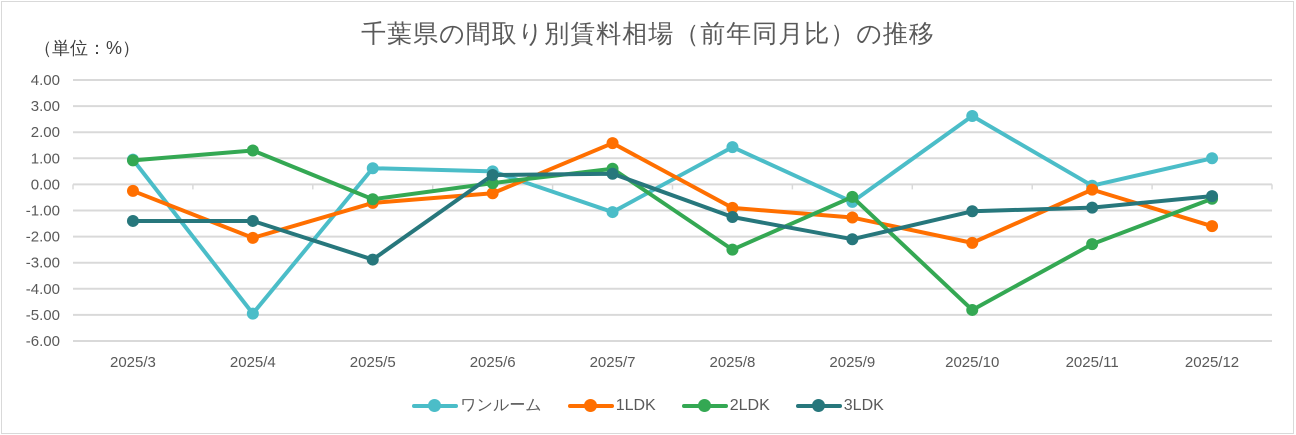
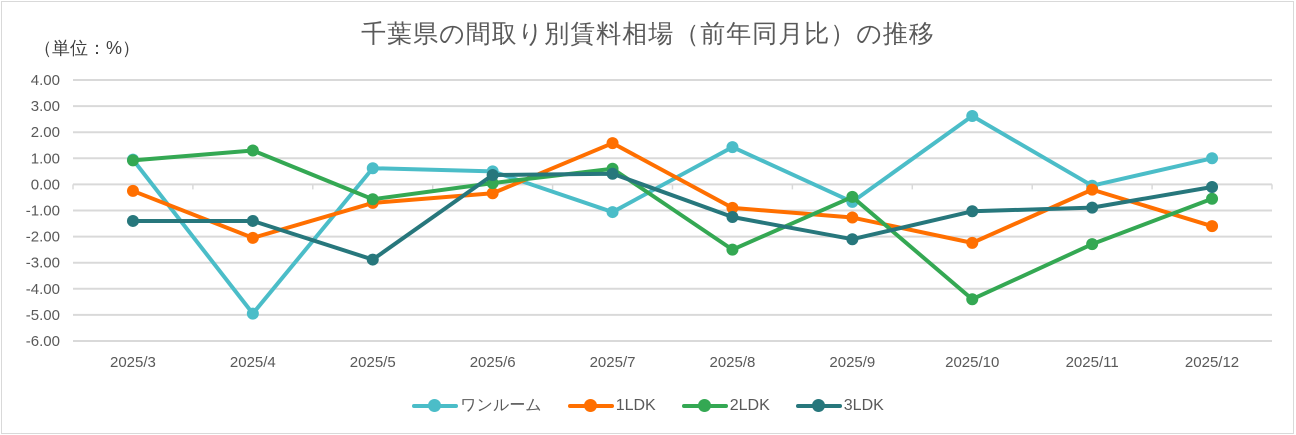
2LDK/2025/10: -4.8 -> -4.4
3LDK/2025/12: -0.5 -> -0.1
